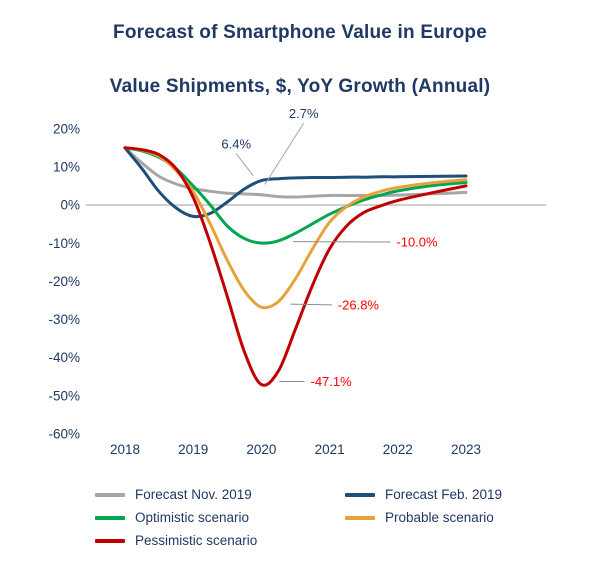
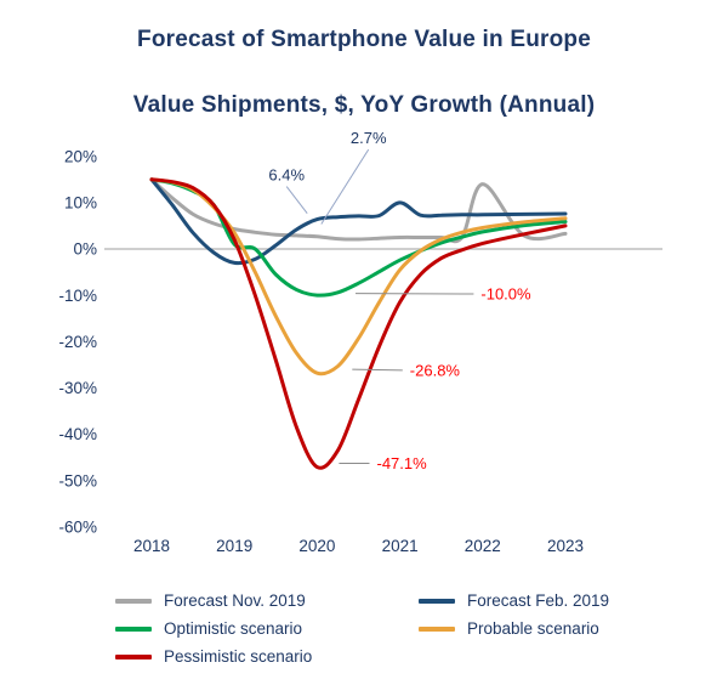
Optimistic scenario/2019: 5% -> 1%
Forecast Feb. 2019/2021: 7% -> 10%
Forecast Nov. 2019/2022: 3% -> 14%
